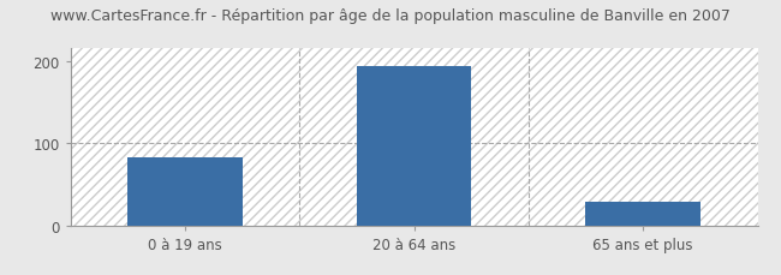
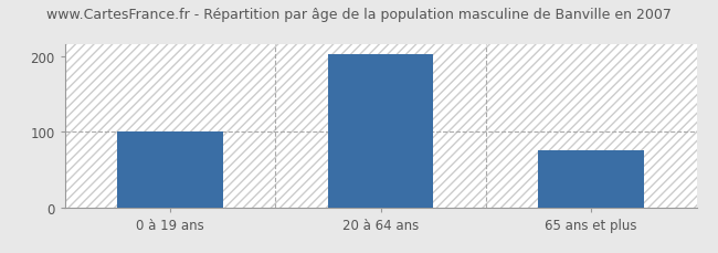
0 à 19 ans: 83 -> 100
20 à 64 ans: 193 -> 202
65 ans et plus: 28 -> 76
